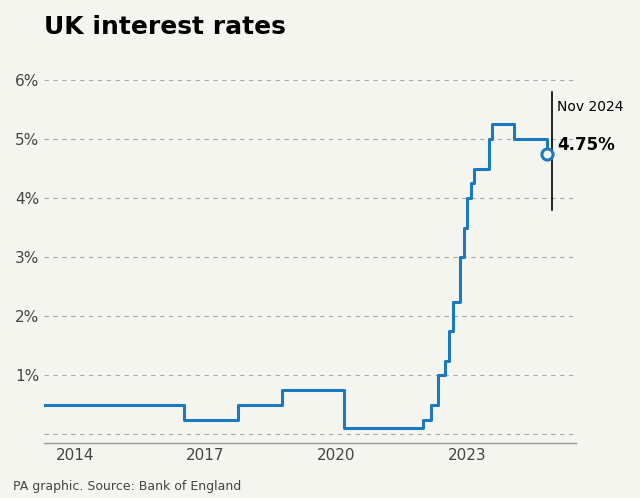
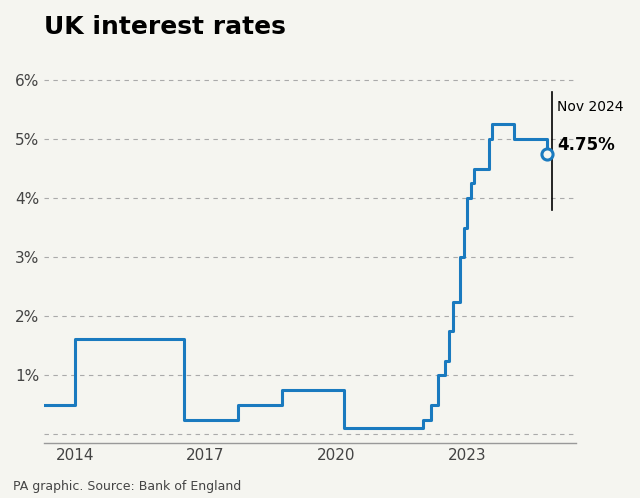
2014: 0.50% -> 1.62%
